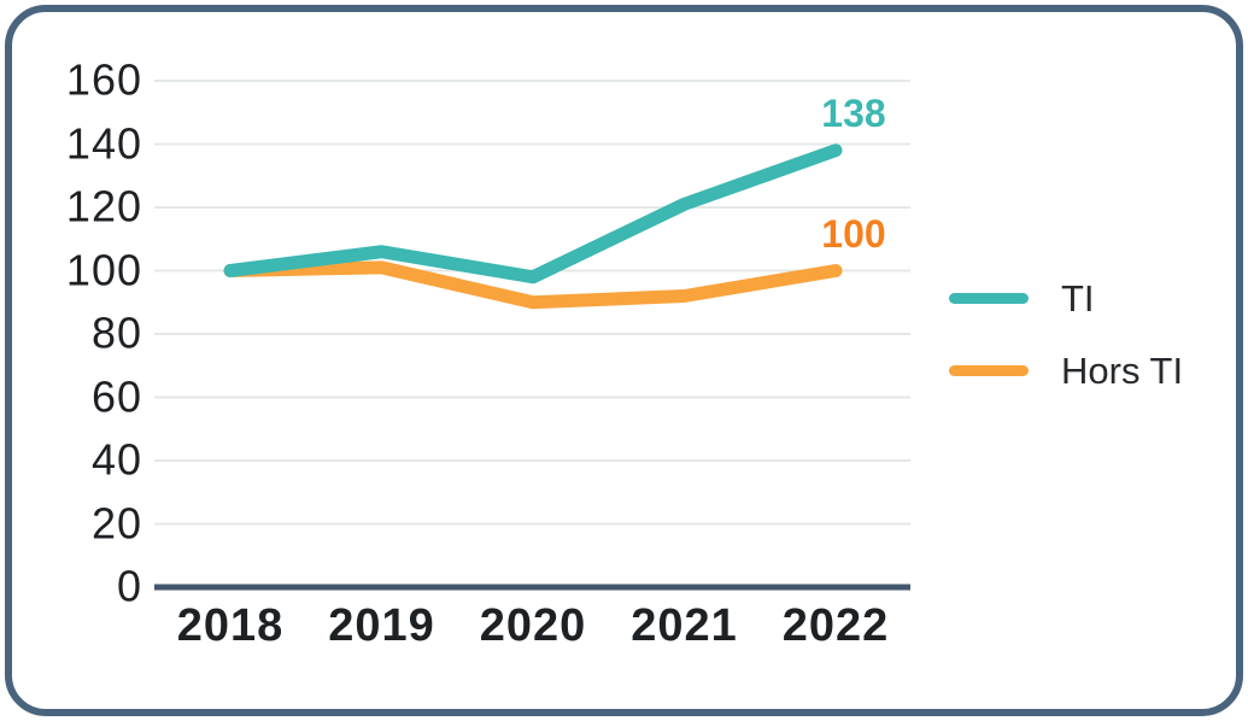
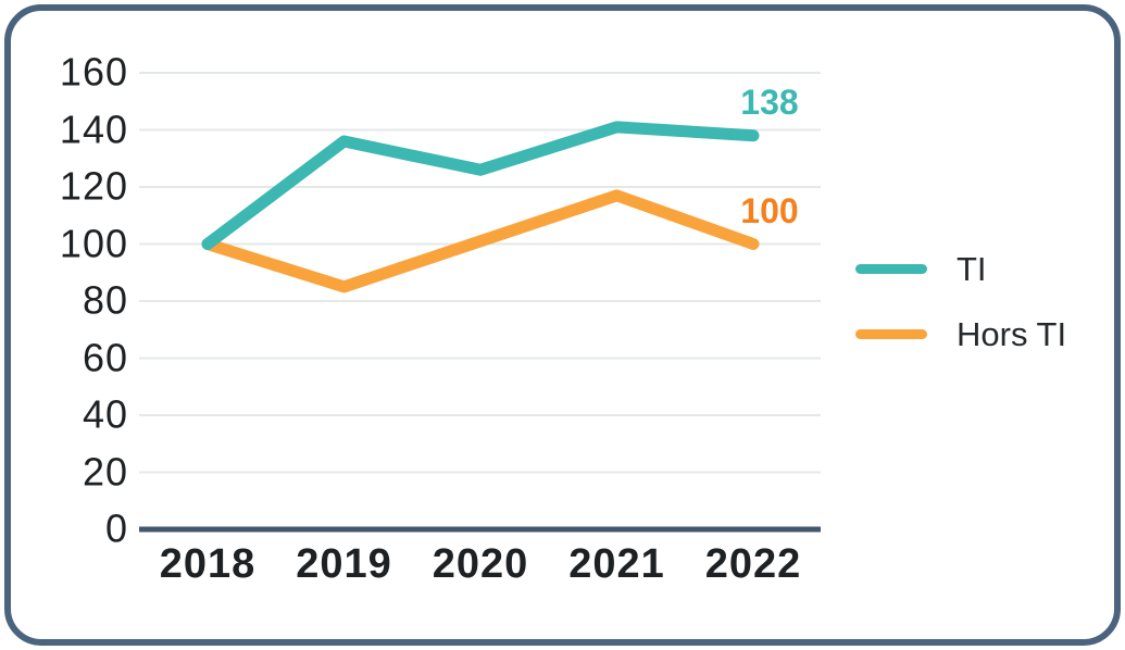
TI/2019: 106 -> 136
Hors TI/2019: 101 -> 85
TI/2020: 98 -> 126
Hors TI/2020: 90 -> 101
TI/2021: 121 -> 141
Hors TI/2021: 92 -> 117
